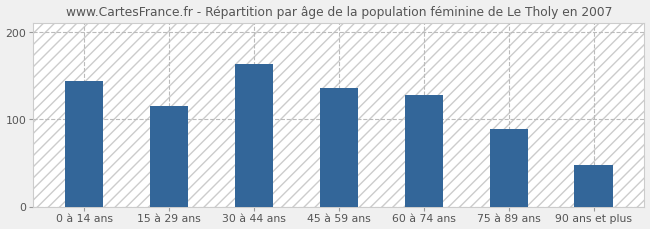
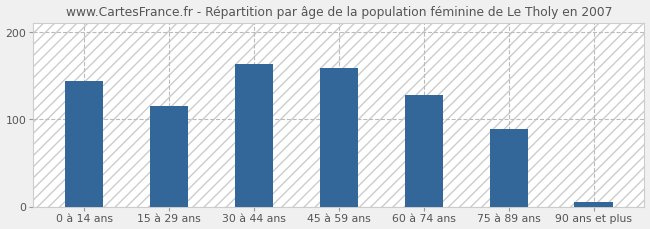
45 à 59 ans: 136 -> 158
90 ans et plus: 48 -> 5
